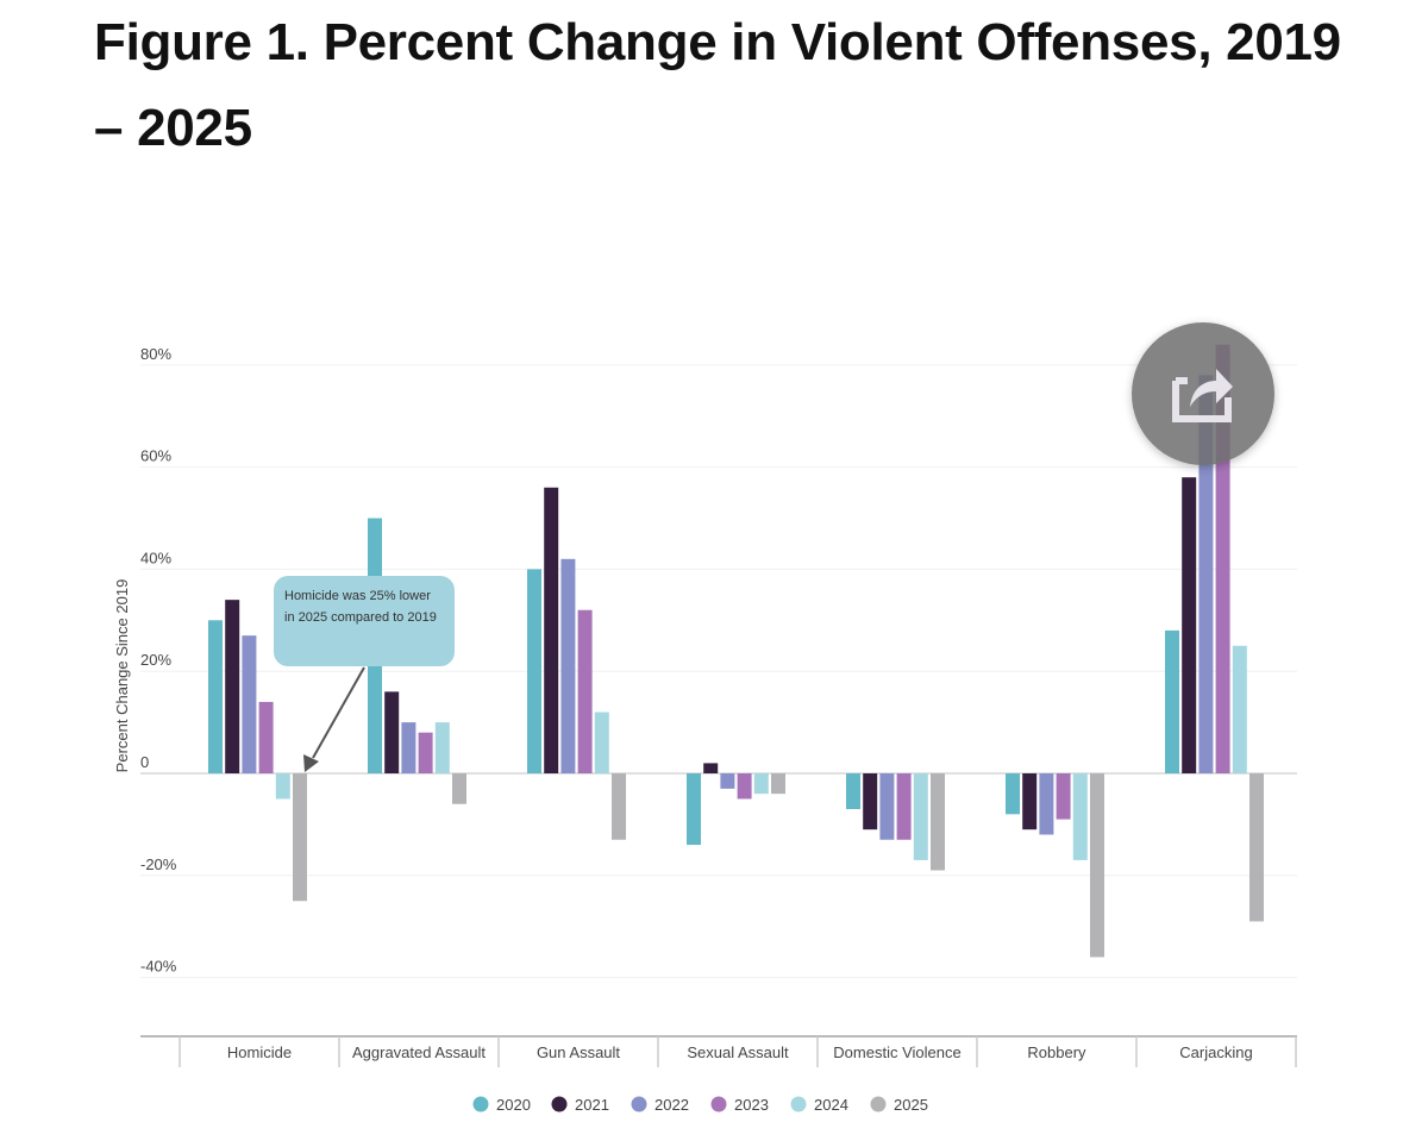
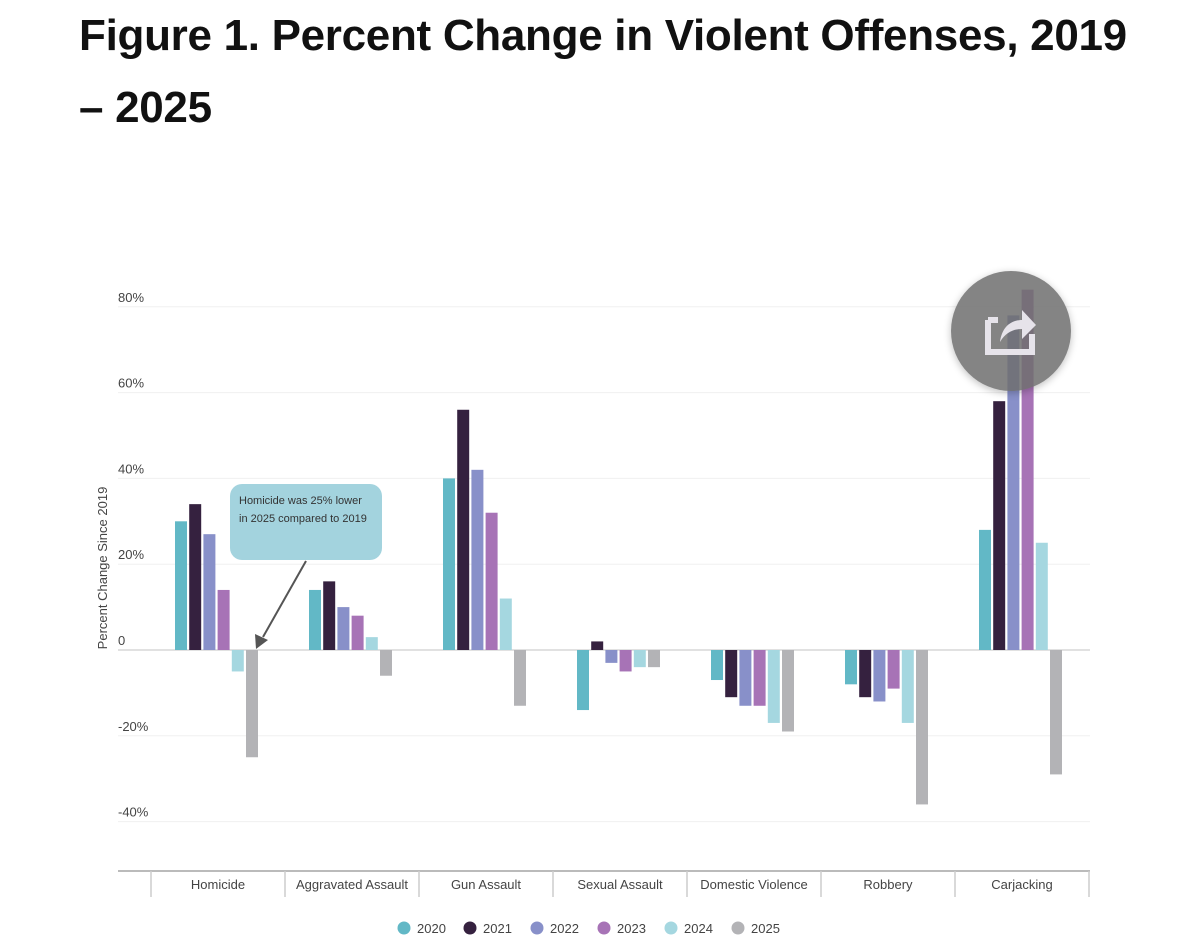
2020/Aggravated Assault: 50% -> 14%
2024/Aggravated Assault: 10% -> 3%
